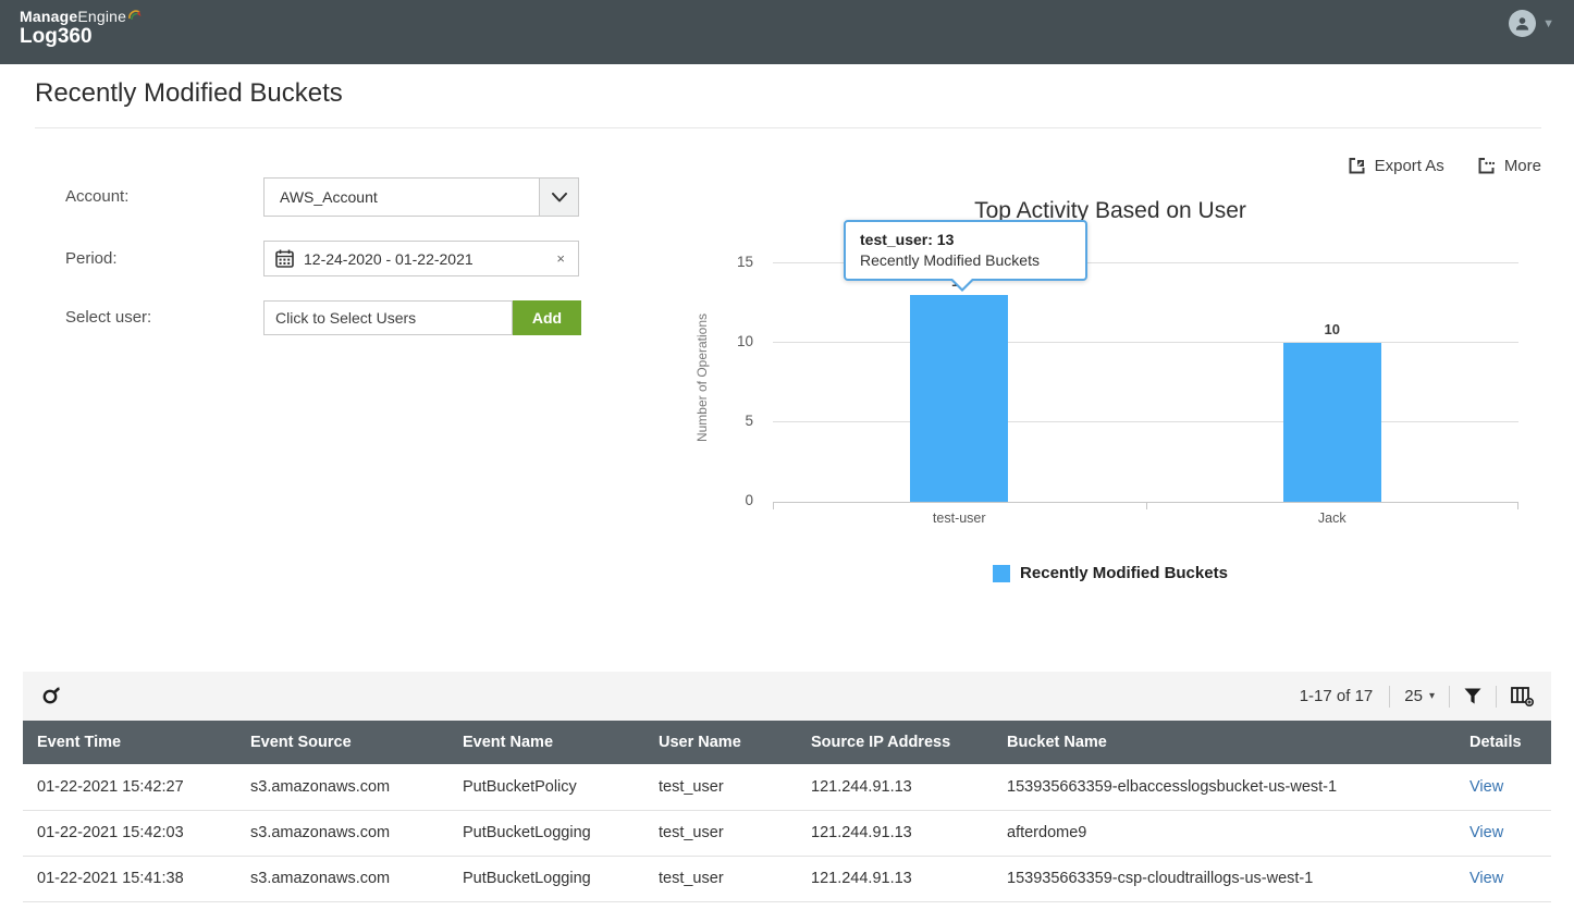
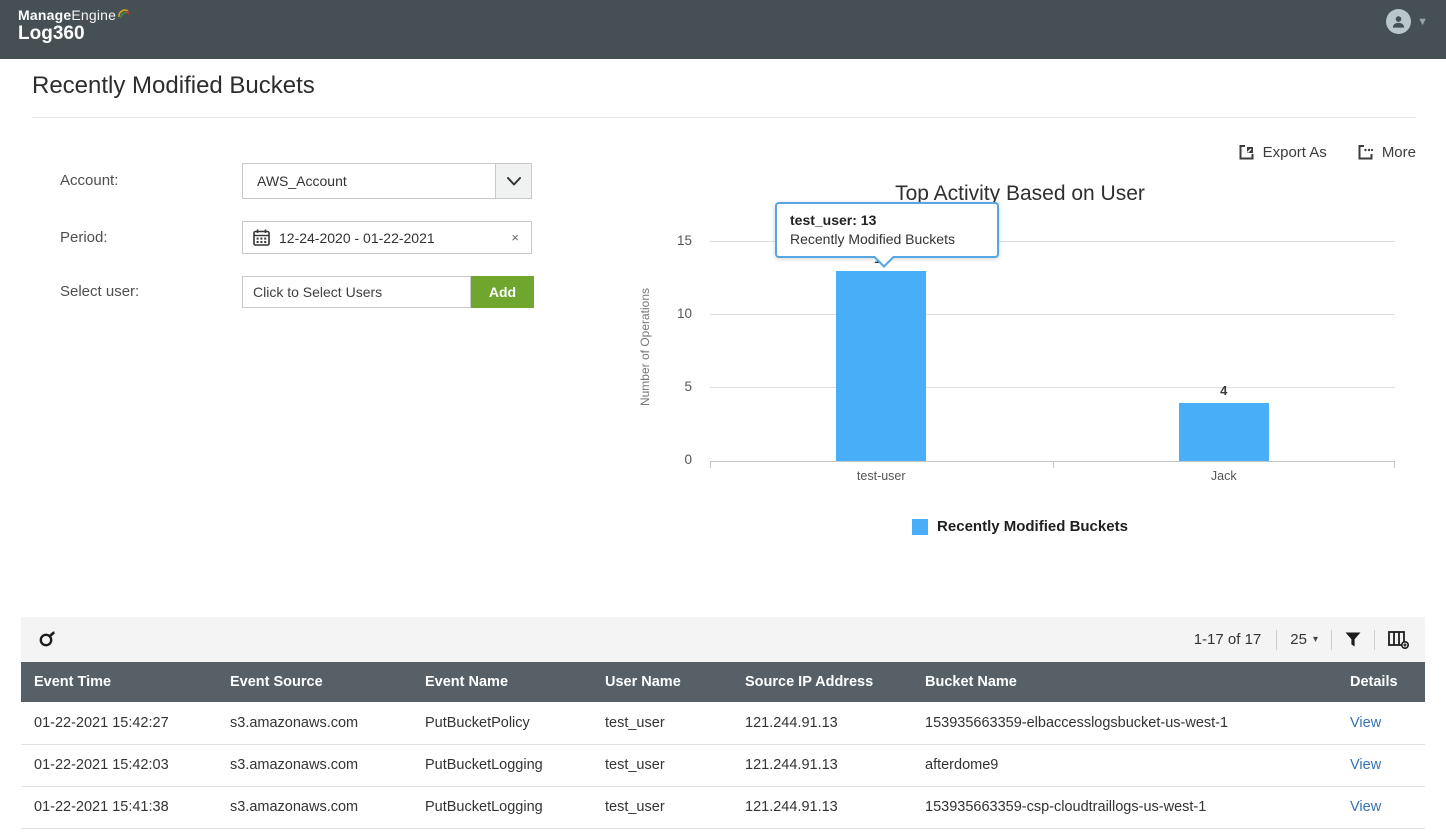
Jack: 10 -> 4
